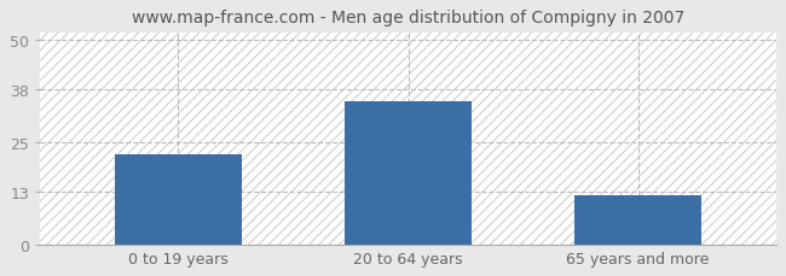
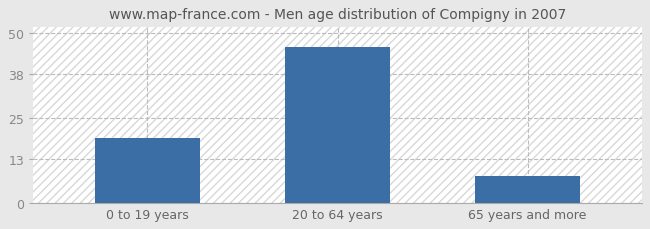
0 to 19 years: 22 -> 19
20 to 64 years: 35 -> 46
65 years and more: 12 -> 8
